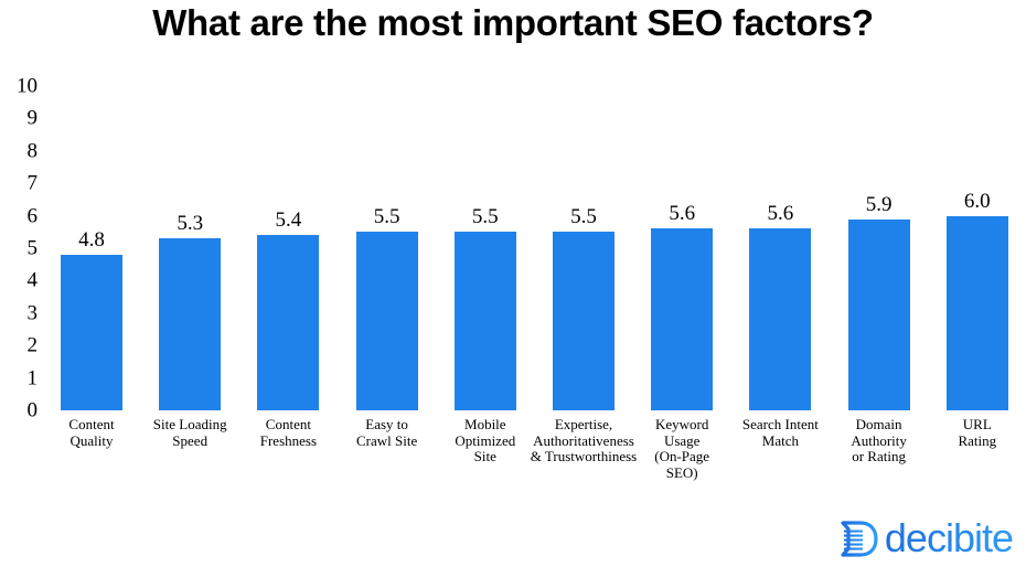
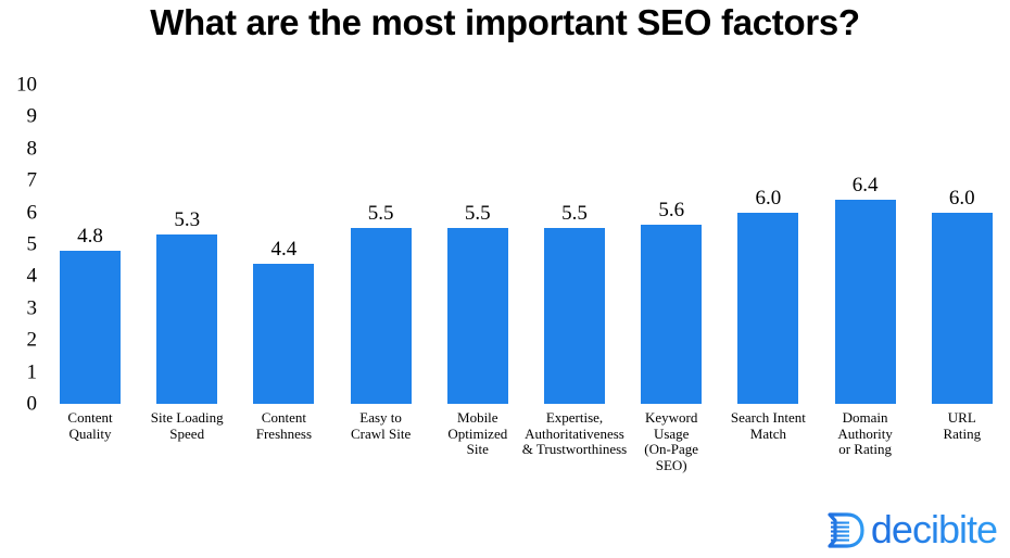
Content Freshness: 5.4 -> 4.4
Search Intent Match: 5.6 -> 6.0
Domain Authority or Rating: 5.9 -> 6.4
